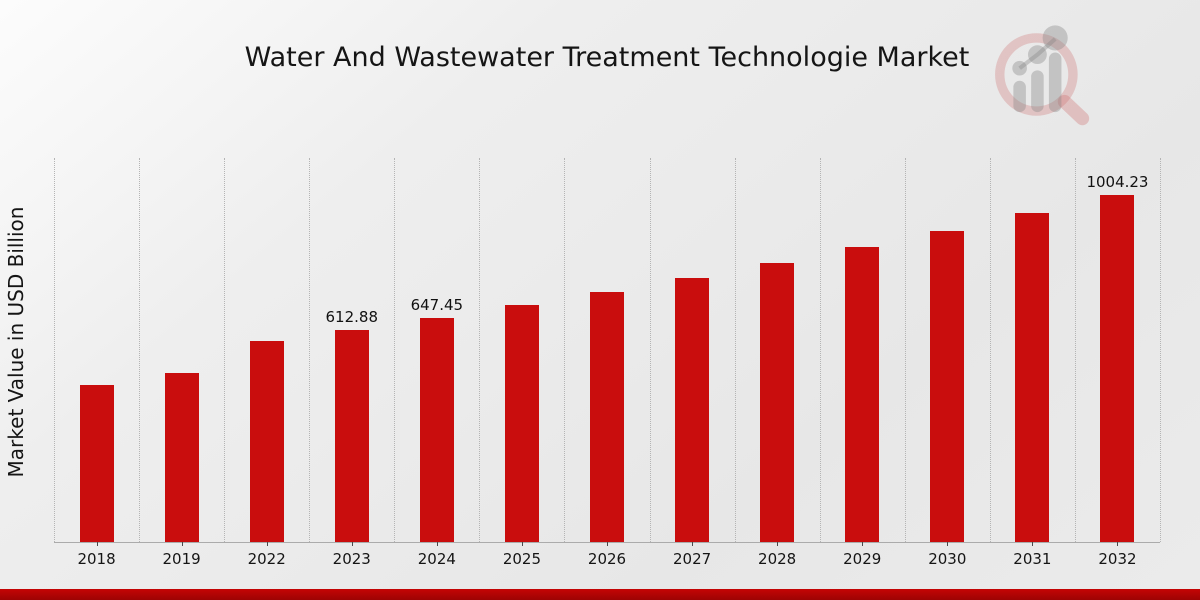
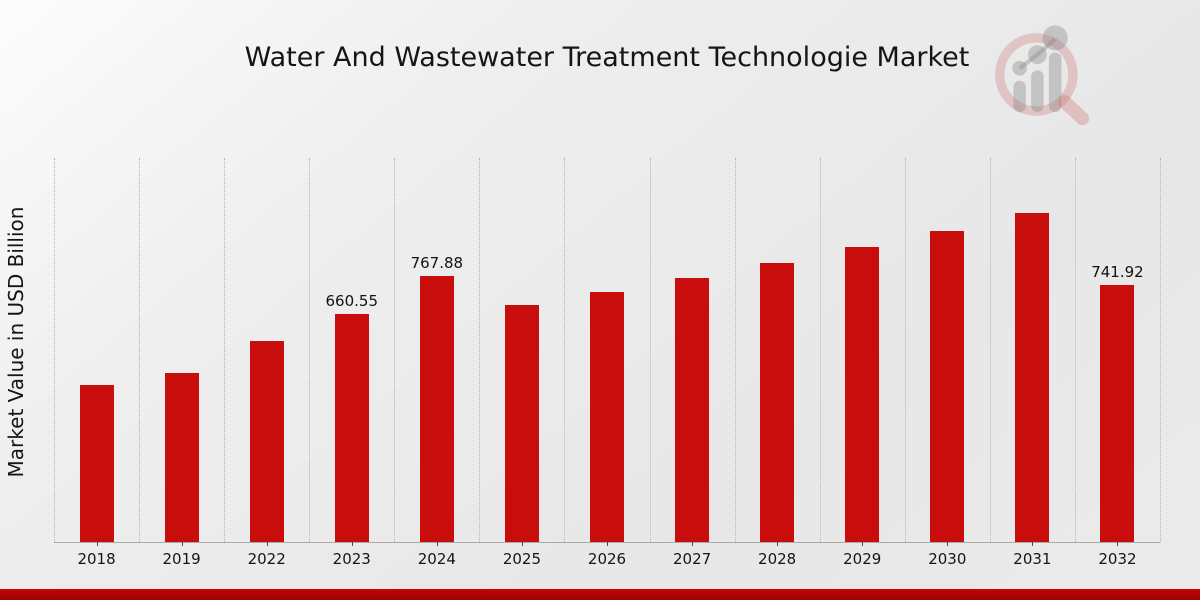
2023: 612.88 -> 660.55
2024: 647.45 -> 767.88
2032: 1004.23 -> 741.92
